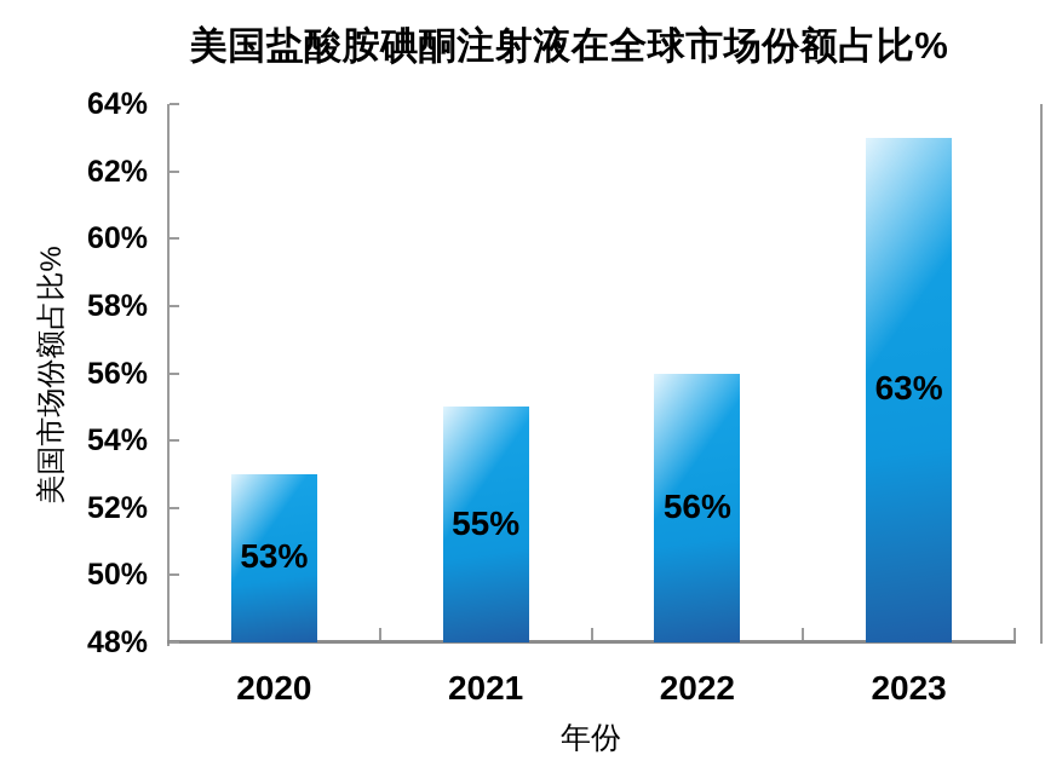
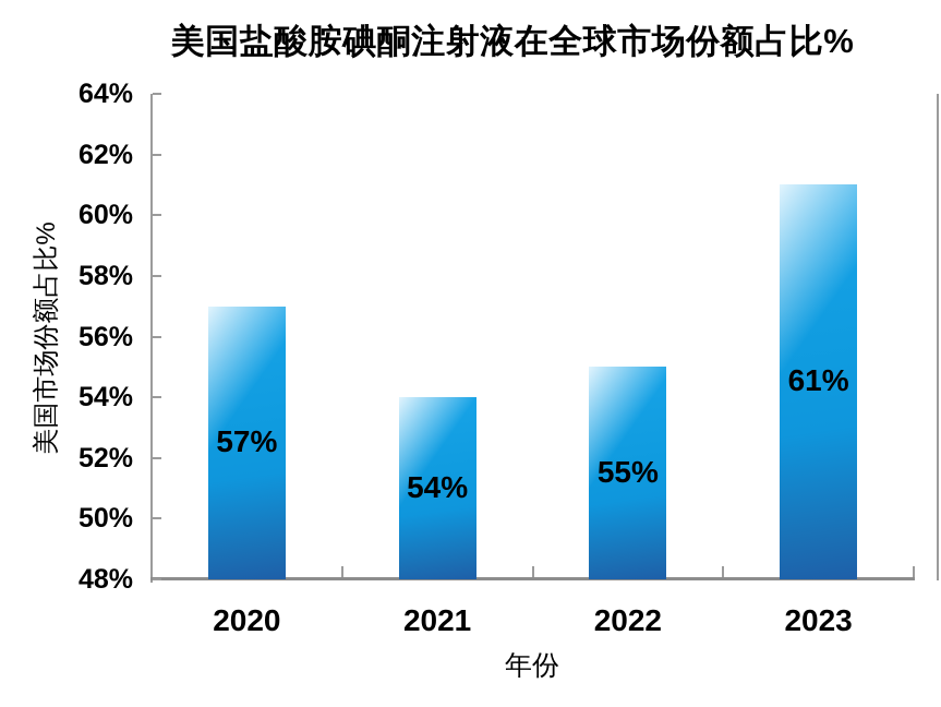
2020: 53% -> 57%
2021: 55% -> 54%
2022: 56% -> 55%
2023: 63% -> 61%
